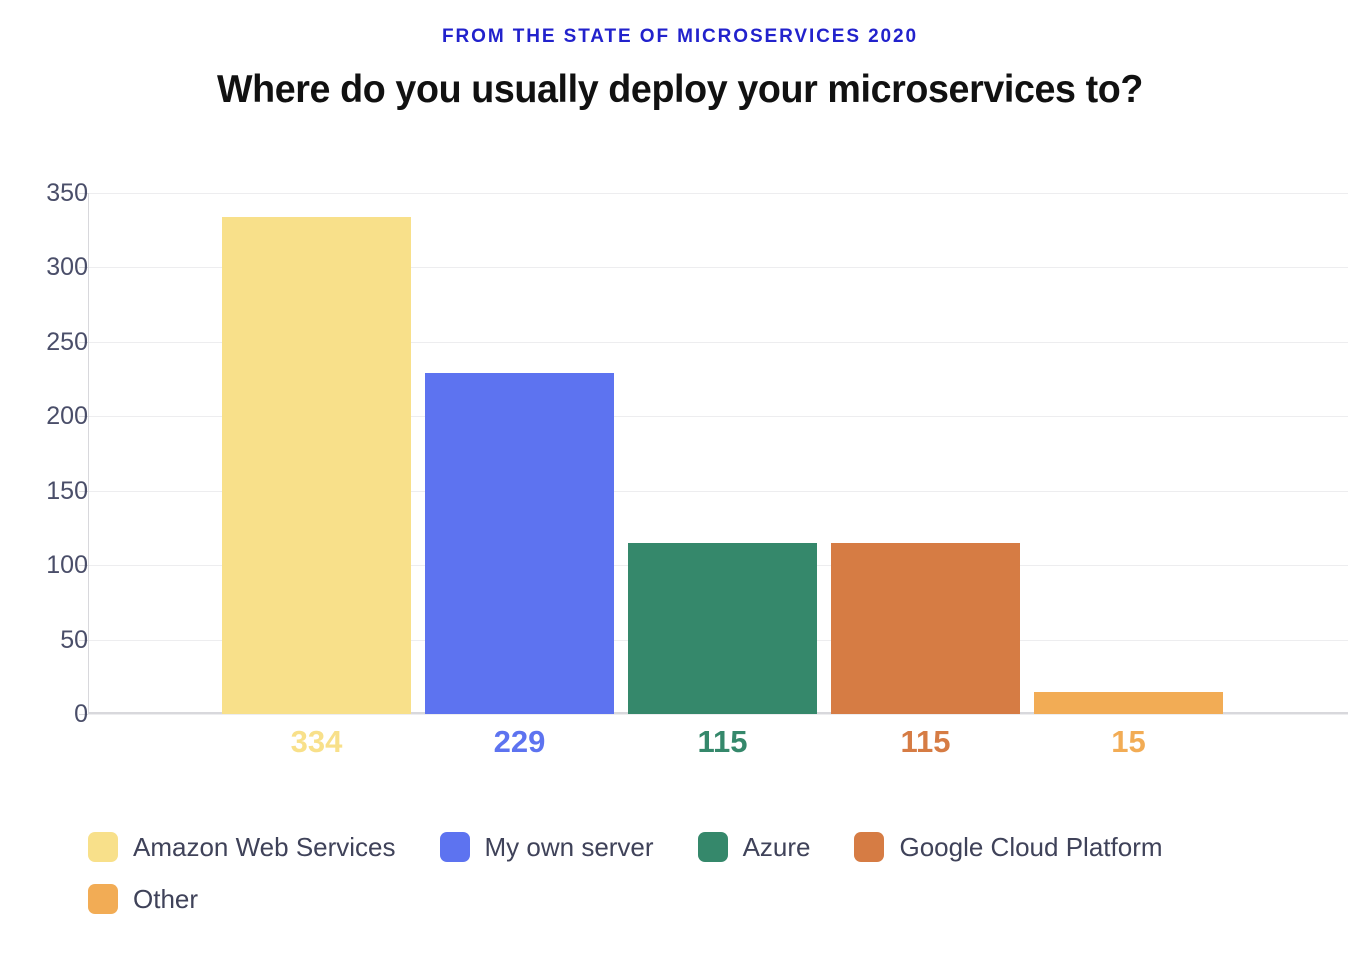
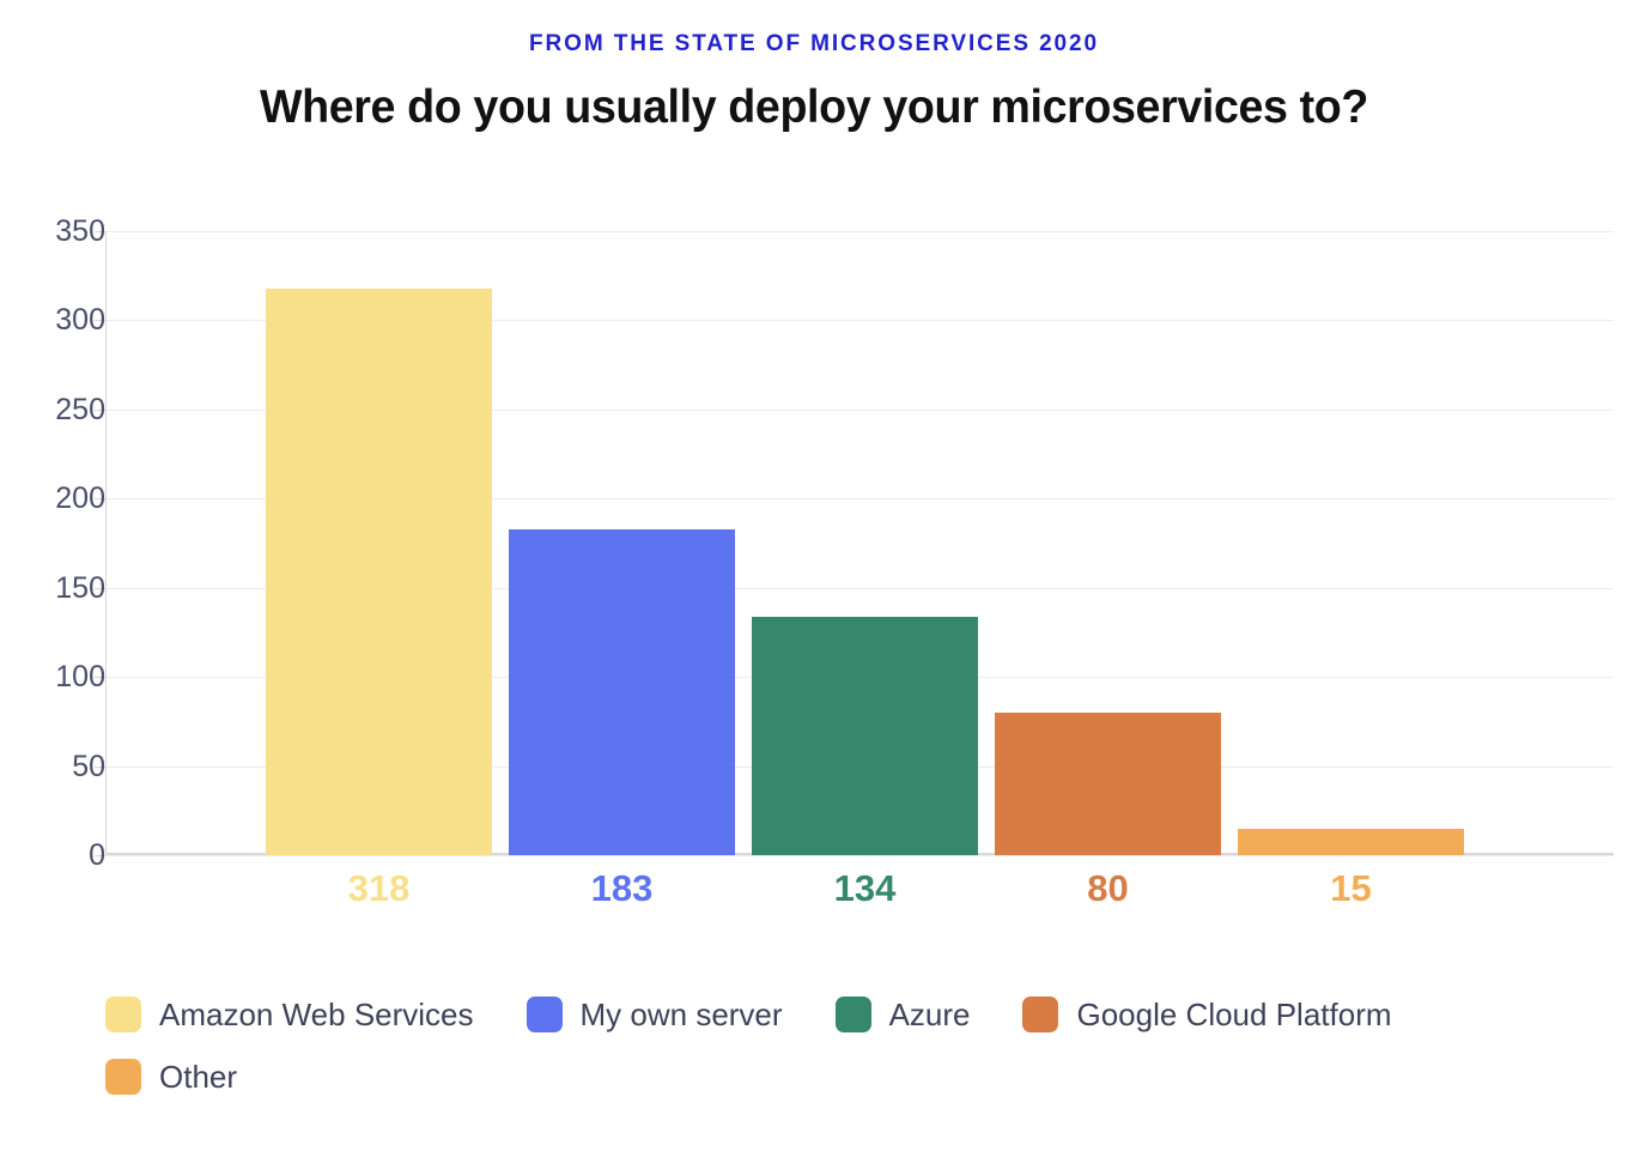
Amazon Web Services: 334 -> 318
My own server: 229 -> 183
Azure: 115 -> 134
Google Cloud Platform: 115 -> 80
